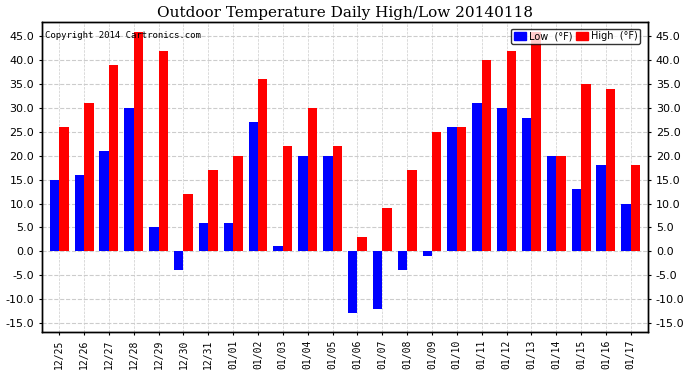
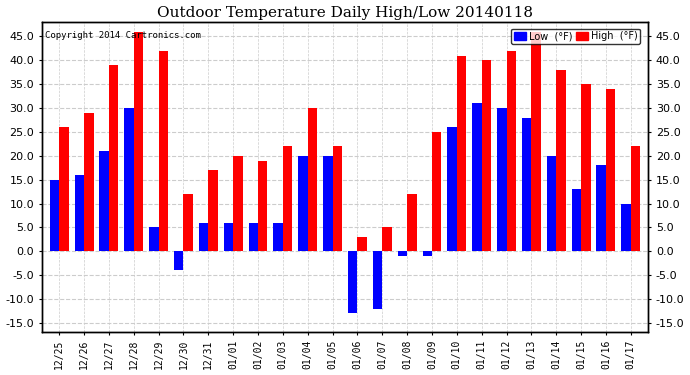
High (°F)/12/26: 31 -> 29
Low (°F)/01/02: 27 -> 6
High (°F)/01/02: 36 -> 19
Low (°F)/01/03: 1 -> 6
High (°F)/01/07: 9 -> 5
Low (°F)/01/08: -4 -> -1
High (°F)/01/08: 17 -> 12
High (°F)/01/10: 26 -> 41
High (°F)/01/14: 20 -> 38
High (°F)/01/17: 18 -> 22
